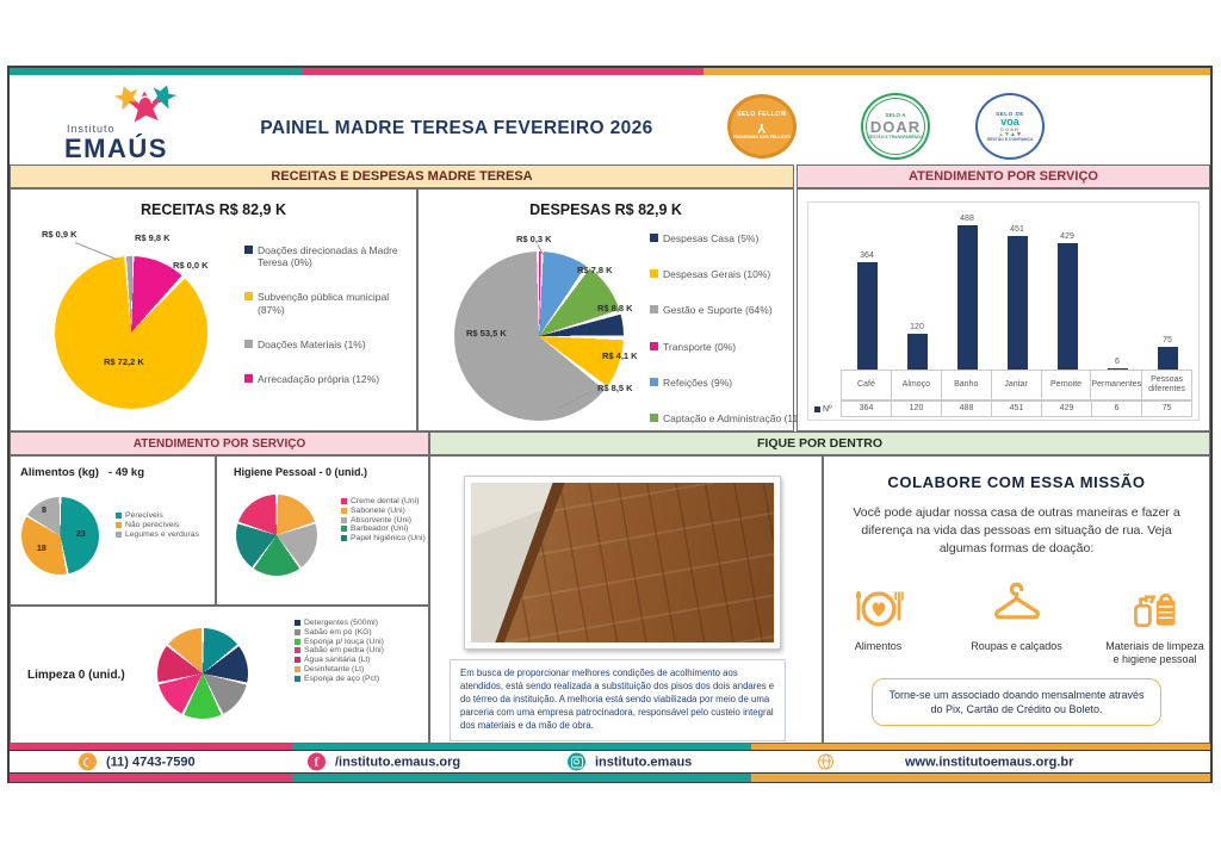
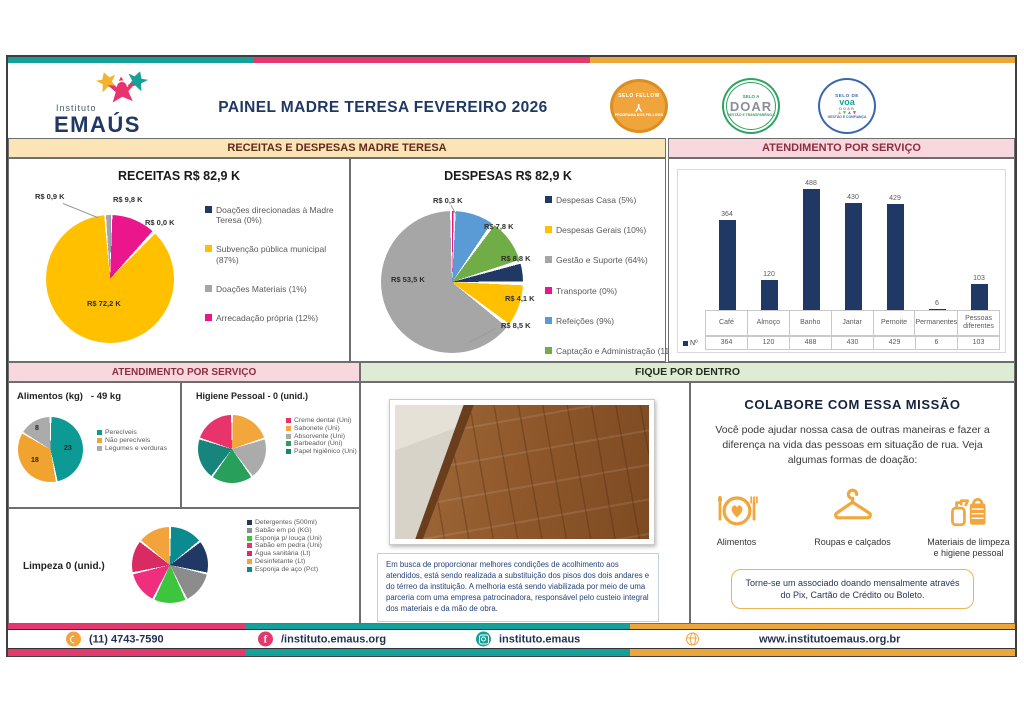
ATENDIMENTO POR SERVIÇO/Jantar: 451 -> 430
ATENDIMENTO POR SERVIÇO/Pessoas diferentes: 75 -> 103
